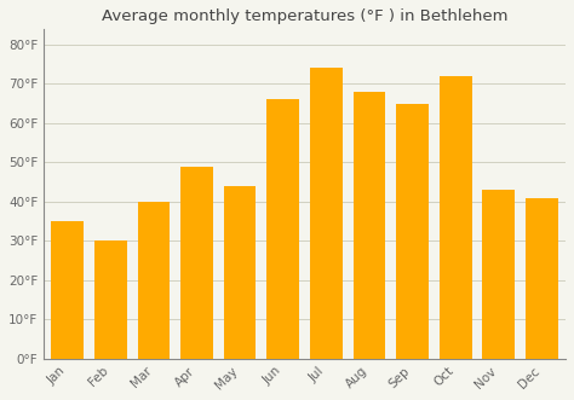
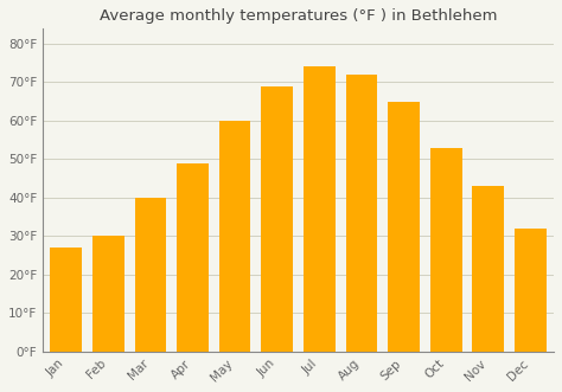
Jan: 35°F -> 27°F
May: 44°F -> 60°F
Jun: 66°F -> 69°F
Aug: 68°F -> 72°F
Oct: 72°F -> 53°F
Dec: 41°F -> 32°F
